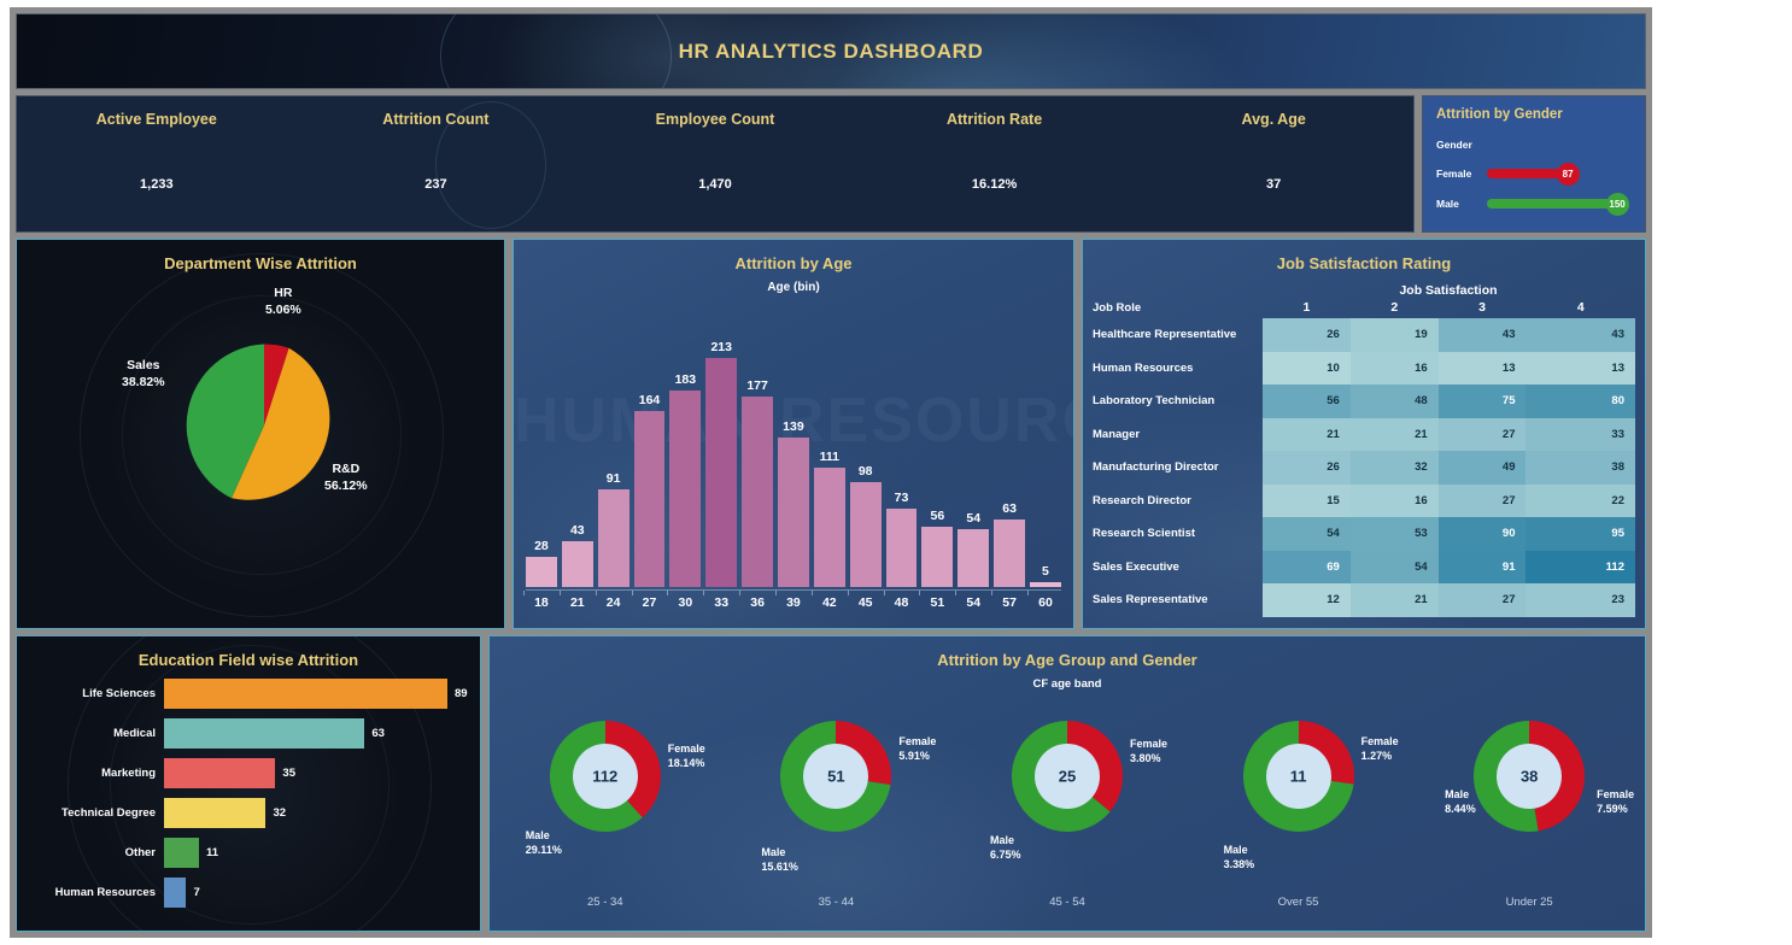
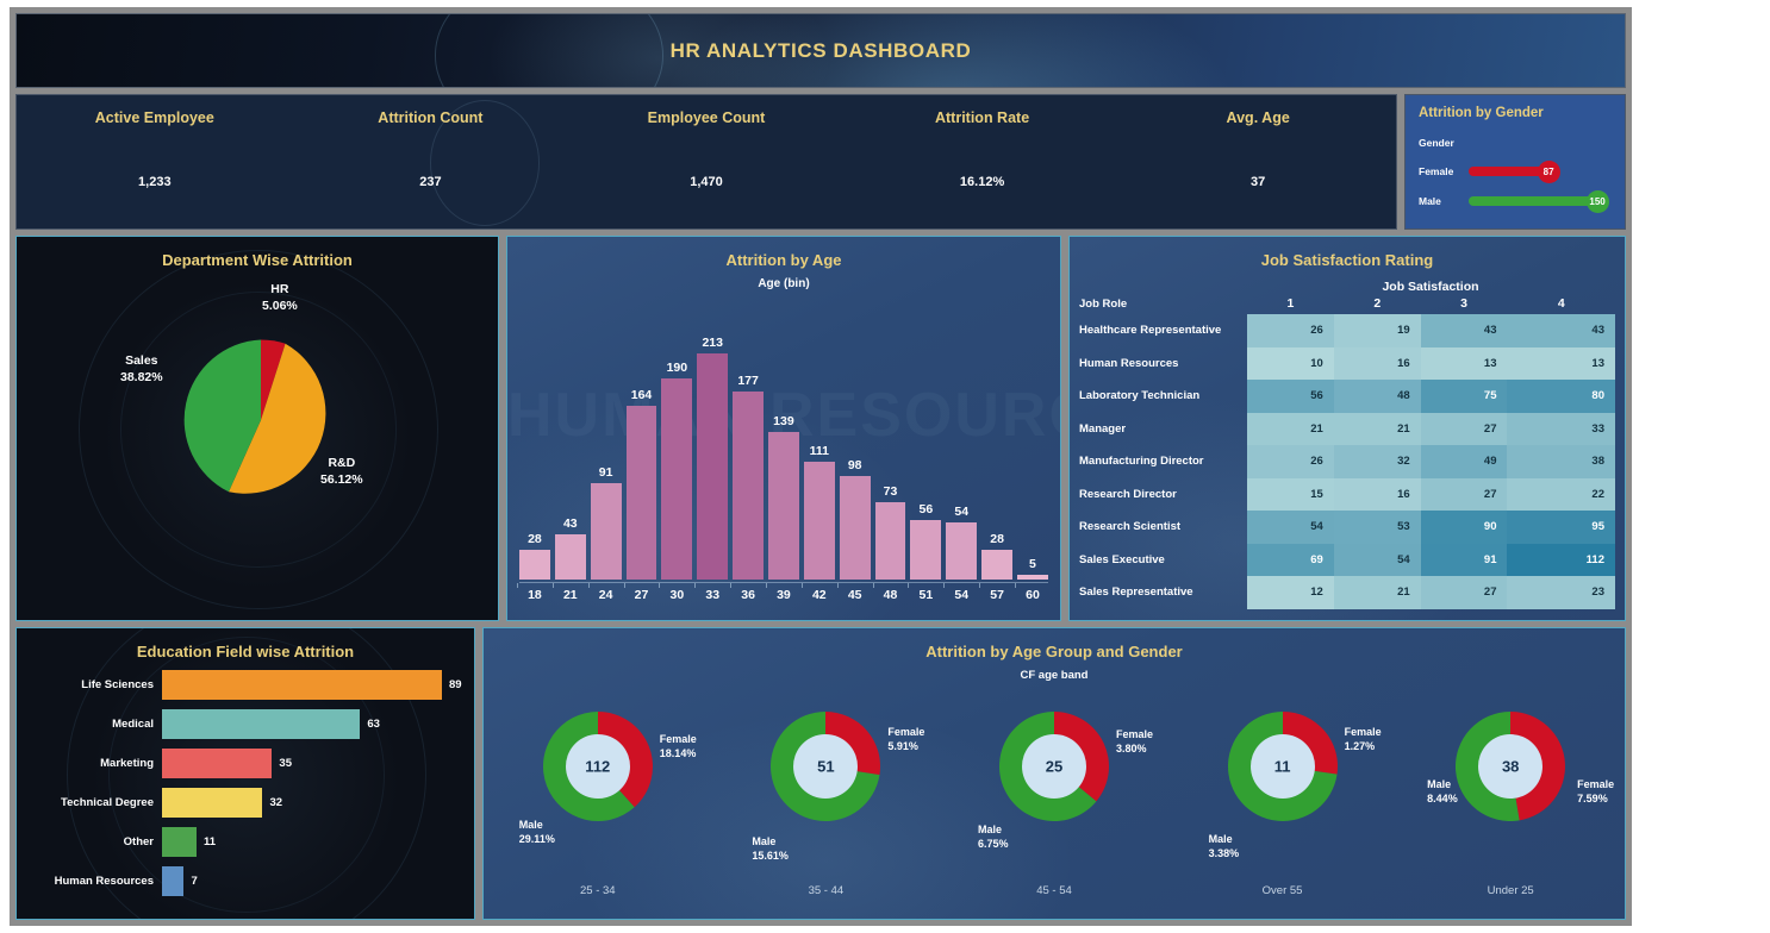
Attrition by Age/30: 183 -> 190
Attrition by Age/57: 63 -> 28
